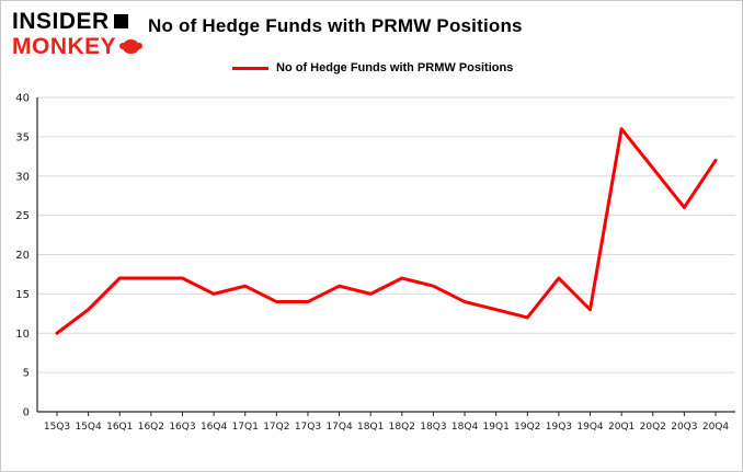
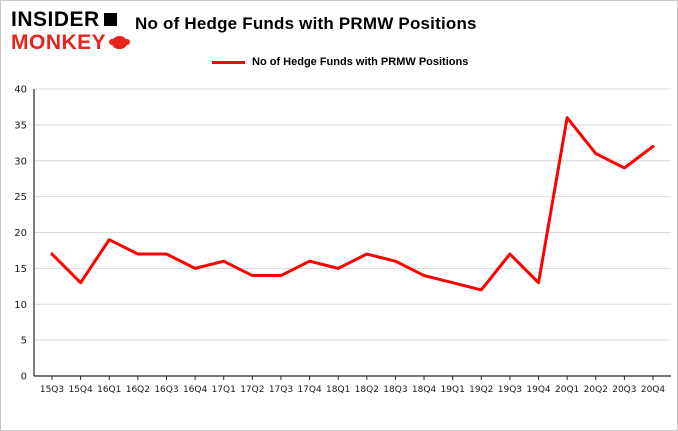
15Q3: 10 -> 17
16Q1: 17 -> 19
20Q3: 26 -> 29
